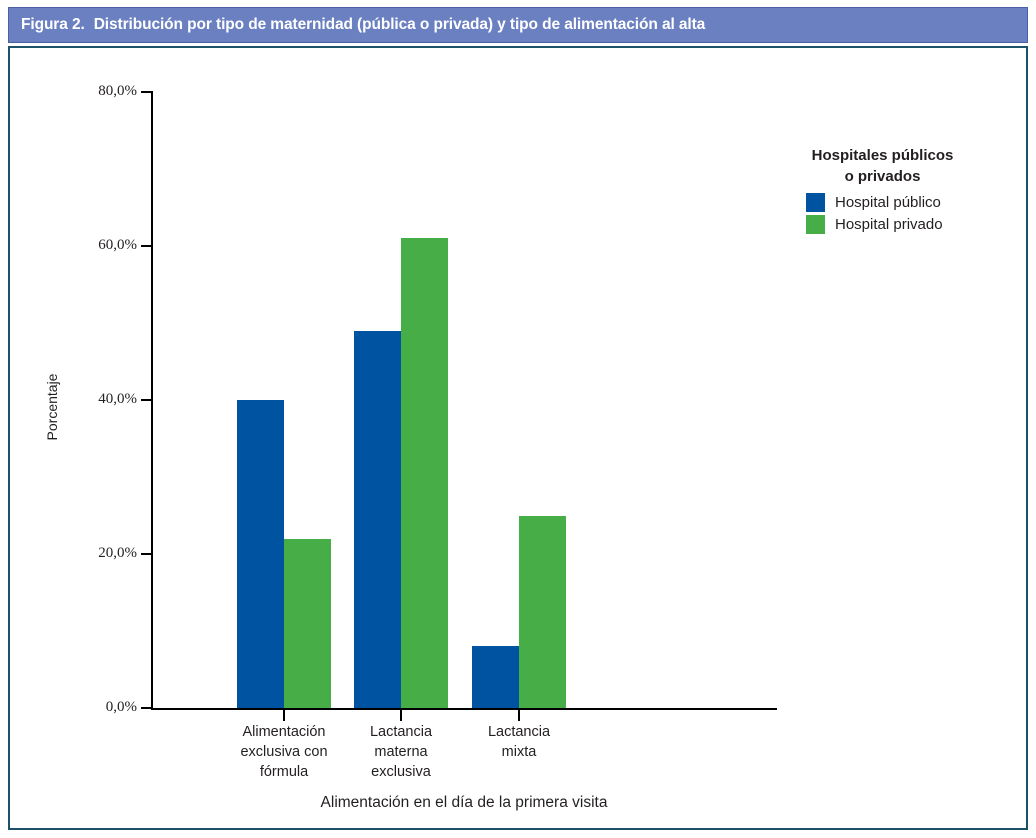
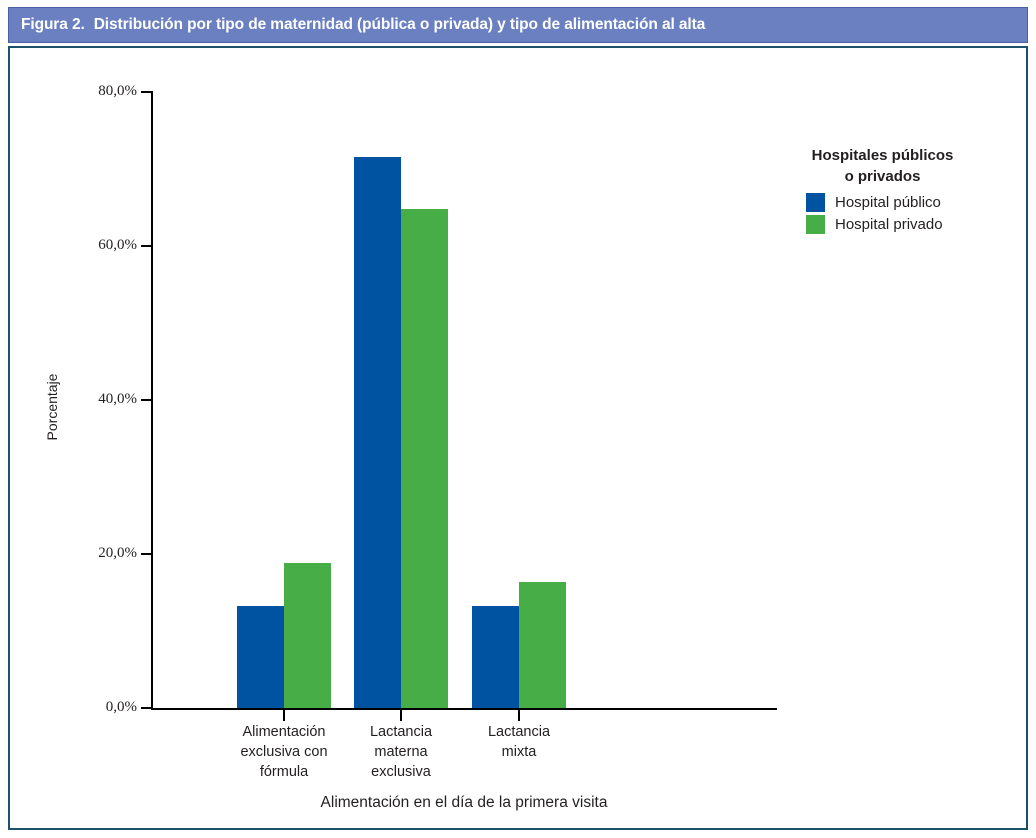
Hospital público/Alimentación exclusiva con fórmula: 40% -> 13%
Hospital privado/Alimentación exclusiva con fórmula: 22% -> 19%
Hospital público/Lactancia materna exclusiva: 49% -> 72%
Hospital privado/Lactancia materna exclusiva: 61% -> 65%
Hospital público/Lactancia mixta: 8% -> 13%
Hospital privado/Lactancia mixta: 25% -> 16%
